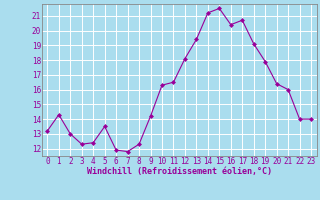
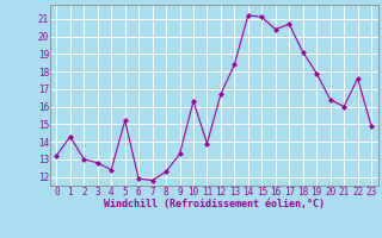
3: 12.3 -> 12.8
5: 13.5 -> 15.2
9: 14.2 -> 13.3
11: 16.5 -> 13.9
12: 18.1 -> 16.7
13: 19.4 -> 18.4
15: 21.5 -> 21.1
22: 14.0 -> 17.6
23: 14.0 -> 14.9
